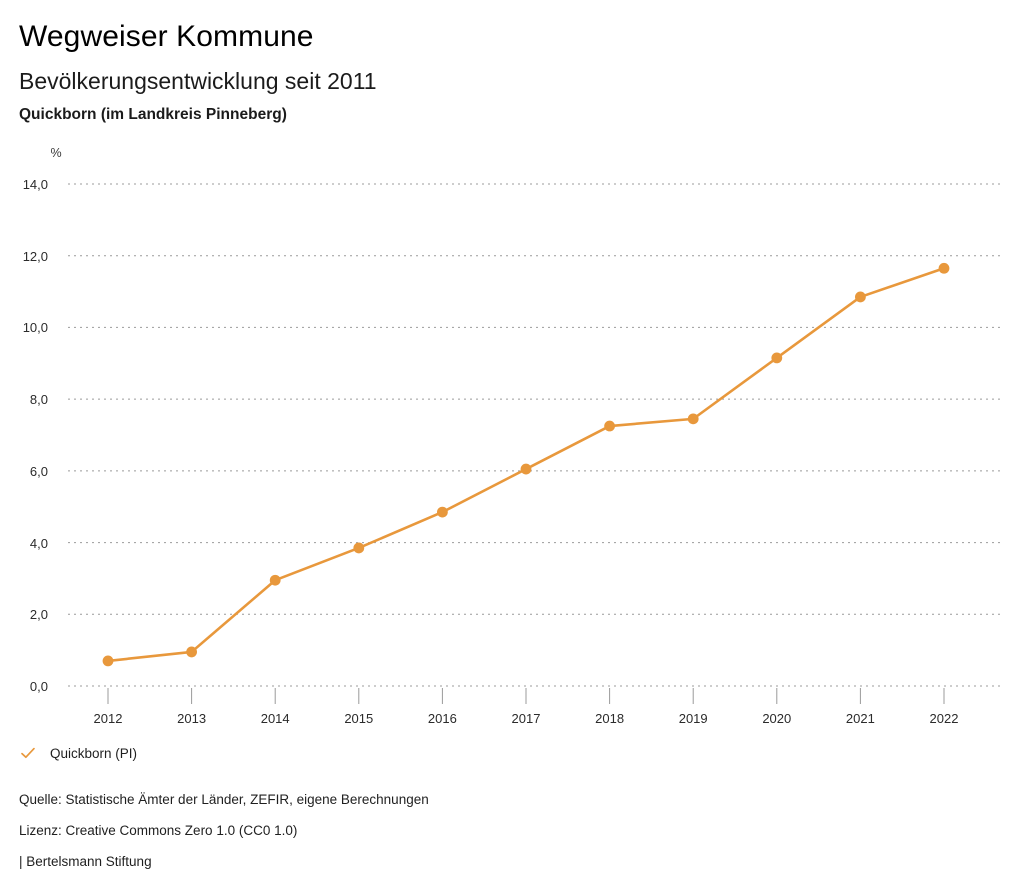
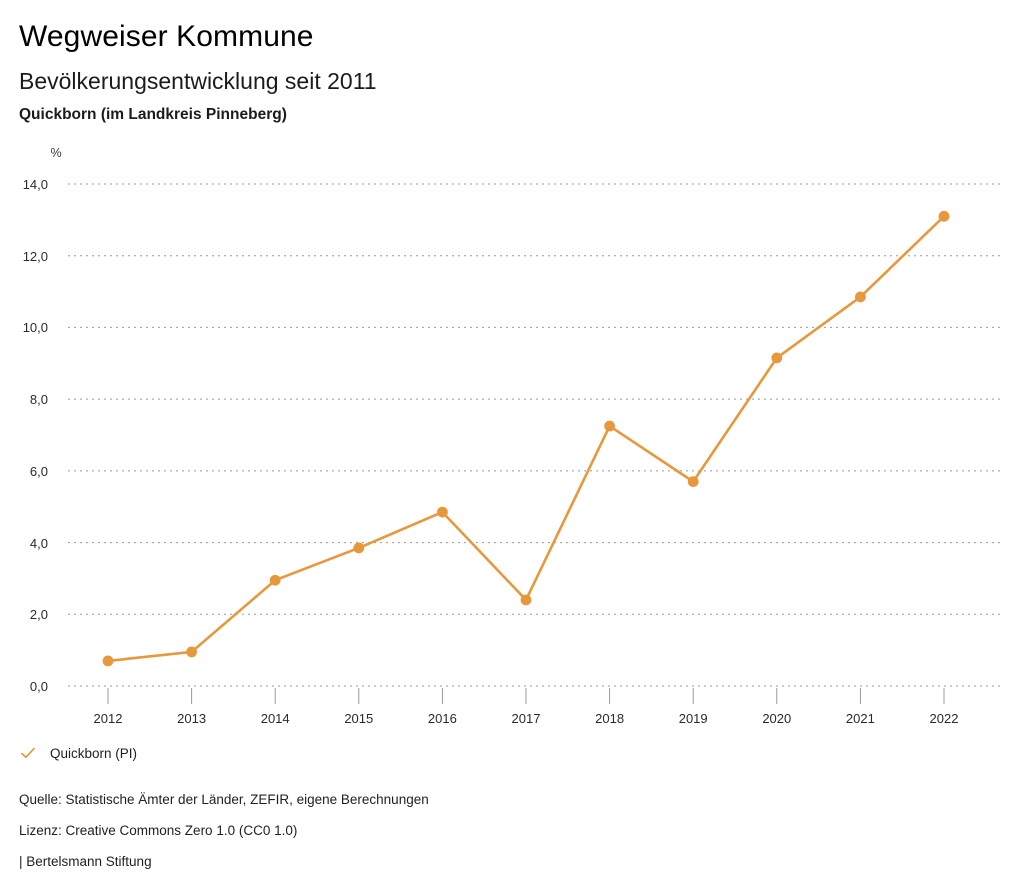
2017: 6,0 -> 2,4
2019: 7,5 -> 5,7
2022: 11,7 -> 13,1
